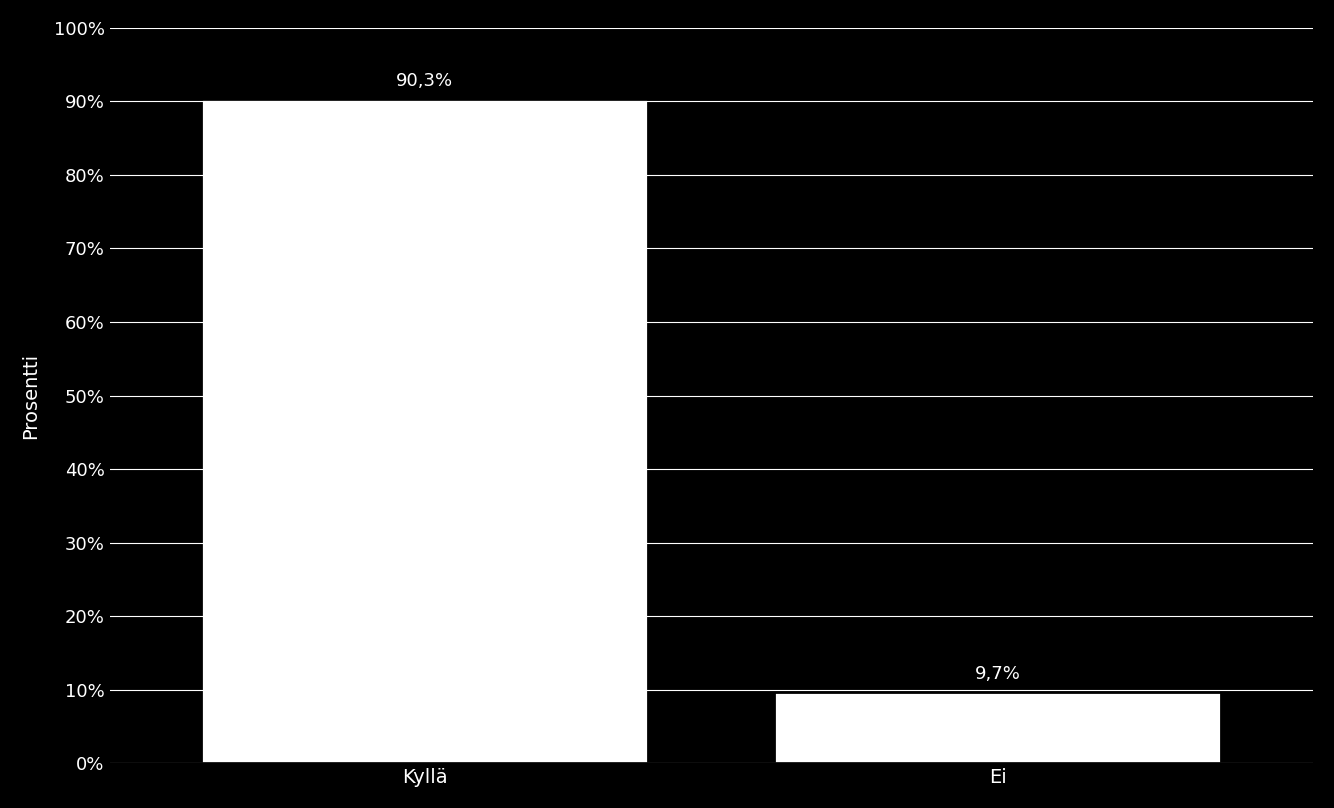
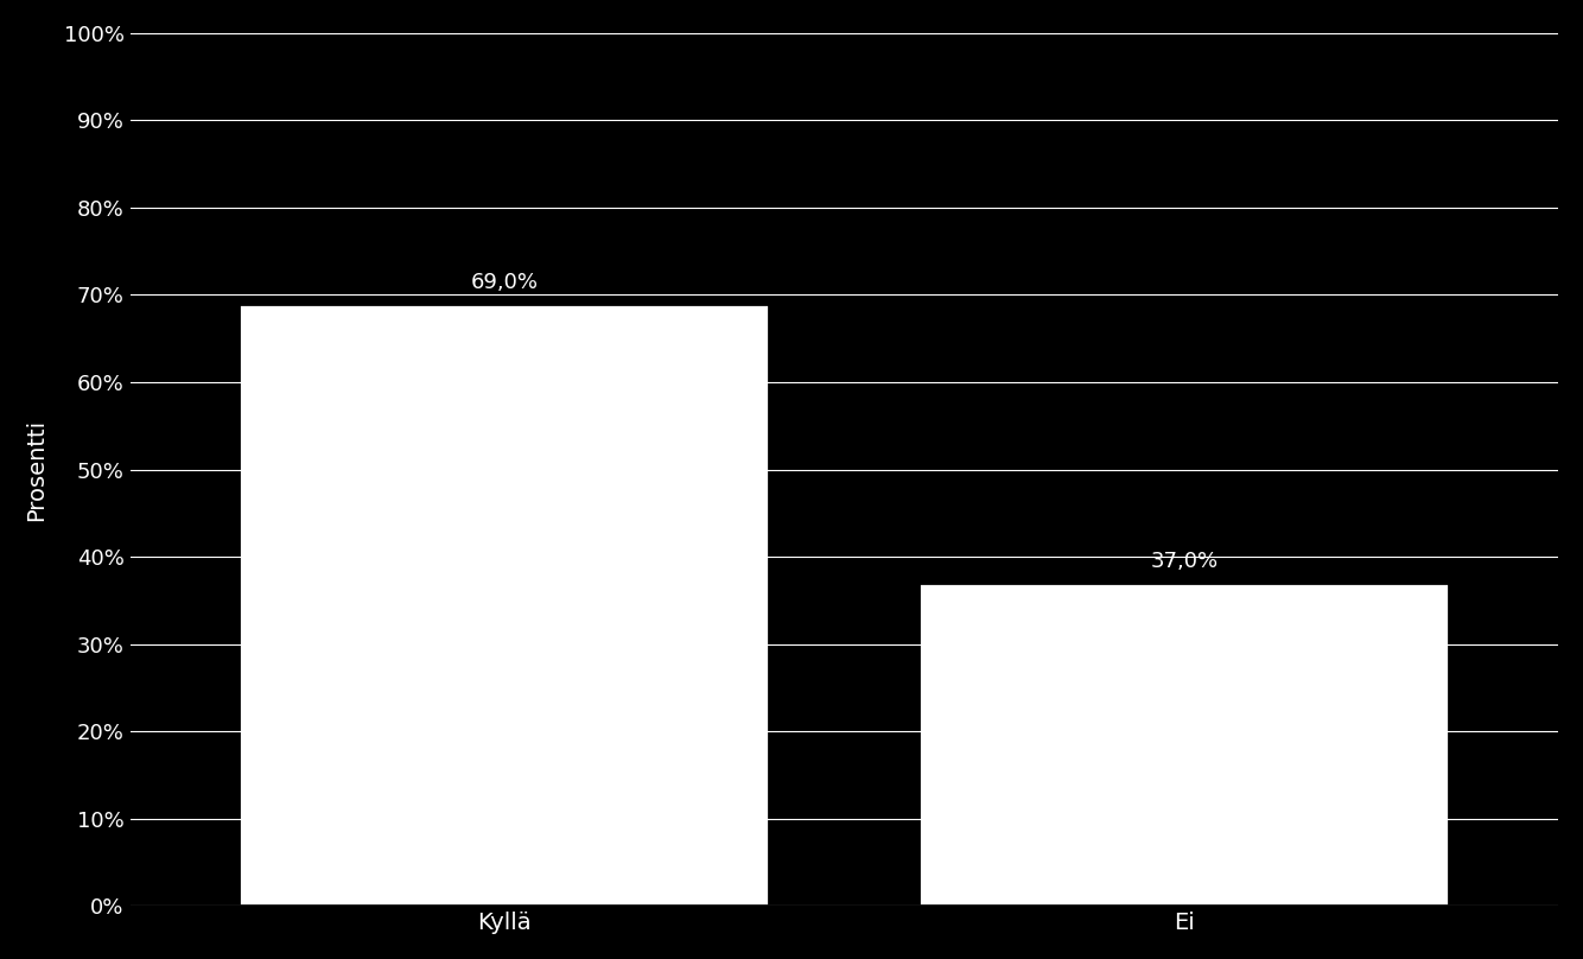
Kyllä: 90,3% -> 69,0%
Ei: 9,7% -> 37,0%
